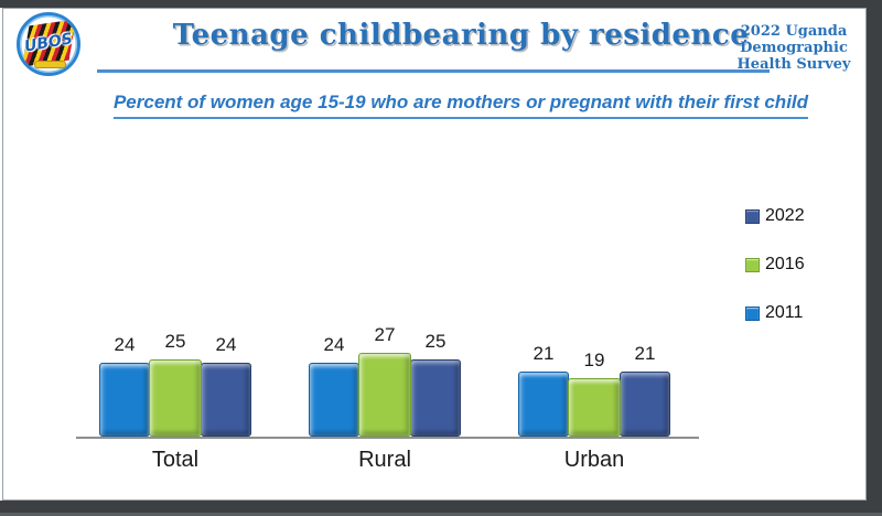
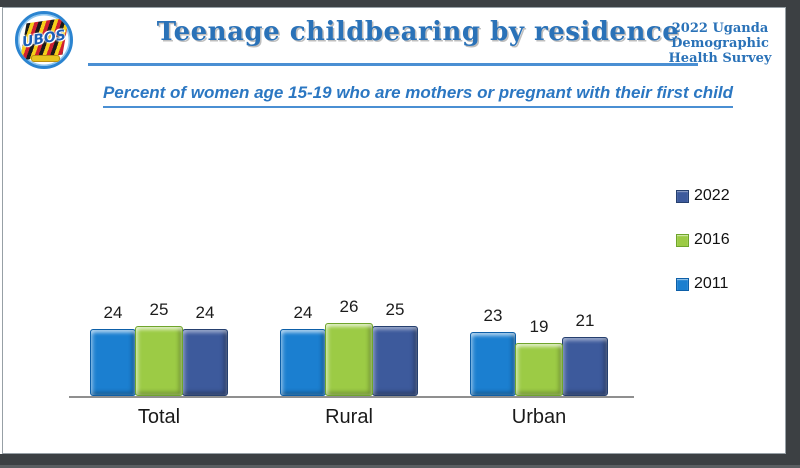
2016/Rural: 27 -> 26
2011/Urban: 21 -> 23
